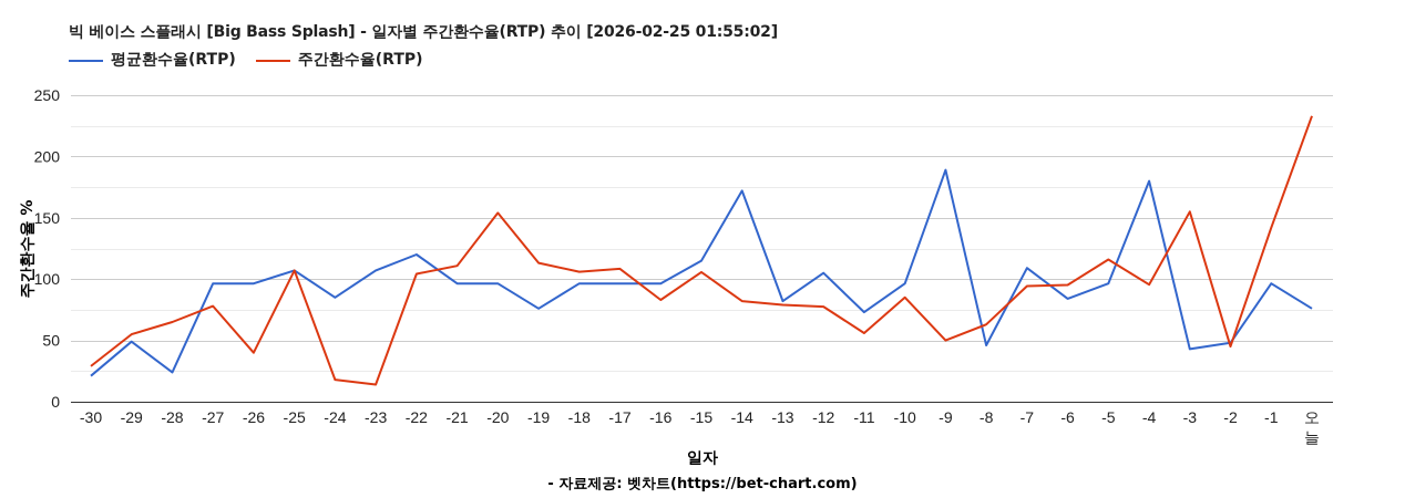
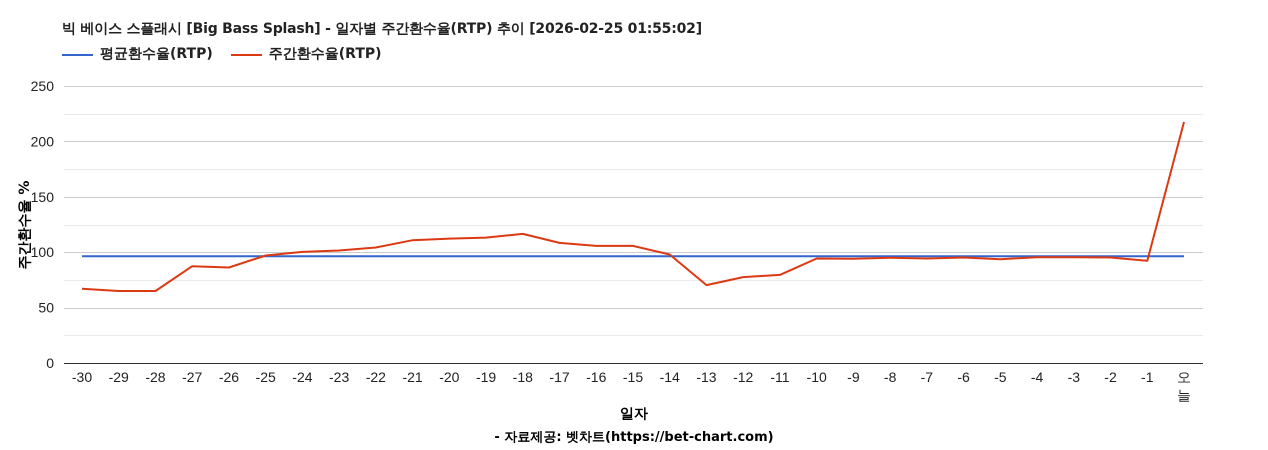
평균환수율(RTP)/-30: 21 -> 96
주간환수율(RTP)/-30: 29 -> 67
평균환수율(RTP)/-29: 49 -> 96
주간환수율(RTP)/-29: 55 -> 65
평균환수율(RTP)/-28: 24 -> 96
주간환수율(RTP)/-27: 78 -> 87
주간환수율(RTP)/-26: 40 -> 86
평균환수율(RTP)/-25: 107 -> 96
주간환수율(RTP)/-25: 107 -> 97
평균환수율(RTP)/-24: 85 -> 96
주간환수율(RTP)/-24: 18 -> 100
평균환수율(RTP)/-23: 107 -> 96
주간환수율(RTP)/-23: 14 -> 102
평균환수율(RTP)/-22: 120 -> 96
주간환수율(RTP)/-20: 154 -> 112
평균환수율(RTP)/-19: 76 -> 96
주간환수율(RTP)/-18: 106 -> 116
주간환수율(RTP)/-16: 83 -> 106
평균환수율(RTP)/-15: 115 -> 96
평균환수율(RTP)/-14: 172 -> 96
주간환수율(RTP)/-14: 82 -> 98
평균환수율(RTP)/-13: 82 -> 96
주간환수율(RTP)/-13: 79 -> 70
평균환수율(RTP)/-12: 105 -> 96
평균환수율(RTP)/-11: 73 -> 96
주간환수율(RTP)/-11: 56 -> 80
주간환수율(RTP)/-10: 85 -> 94
평균환수율(RTP)/-9: 189 -> 96
주간환수율(RTP)/-9: 50 -> 94
평균환수율(RTP)/-8: 46 -> 96
주간환수율(RTP)/-8: 63 -> 95
평균환수율(RTP)/-7: 109 -> 96
평균환수율(RTP)/-6: 84 -> 96
주간환수율(RTP)/-5: 116 -> 94
평균환수율(RTP)/-4: 180 -> 96
평균환수율(RTP)/-3: 43 -> 96
주간환수율(RTP)/-3: 155 -> 96
평균환수율(RTP)/-2: 48 -> 96
주간환수율(RTP)/-2: 45 -> 95
주간환수율(RTP)/-1: 142 -> 92
평균환수율(RTP)/오늘: 76 -> 96
주간환수율(RTP)/오늘: 233 -> 218
